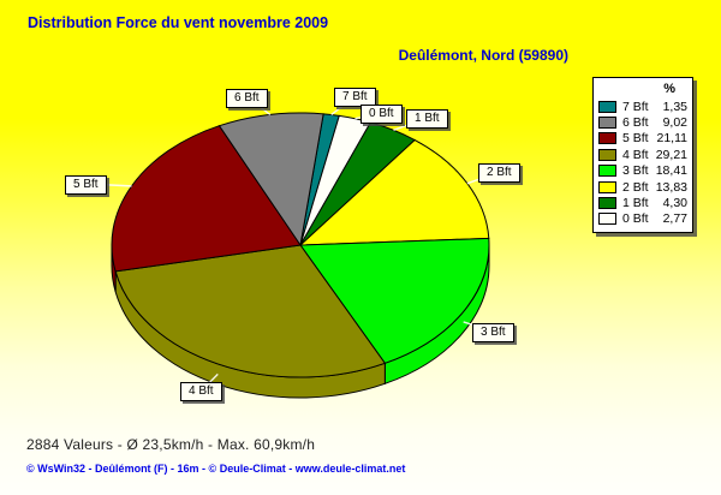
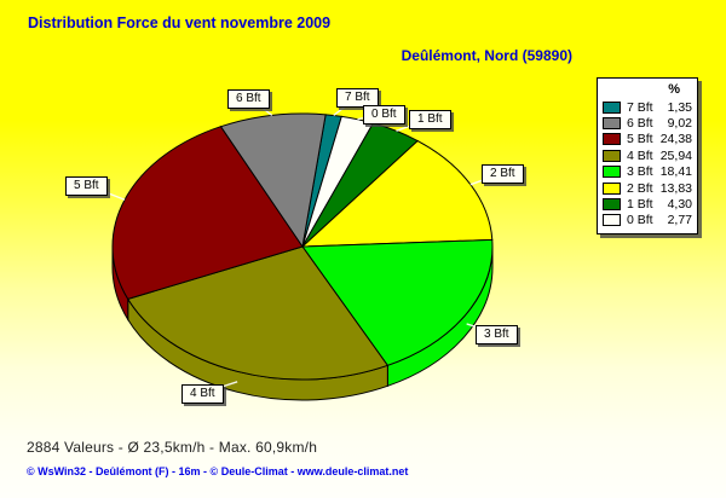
5 Bft: 21,11 -> 24,38
4 Bft: 29,21 -> 25,94
